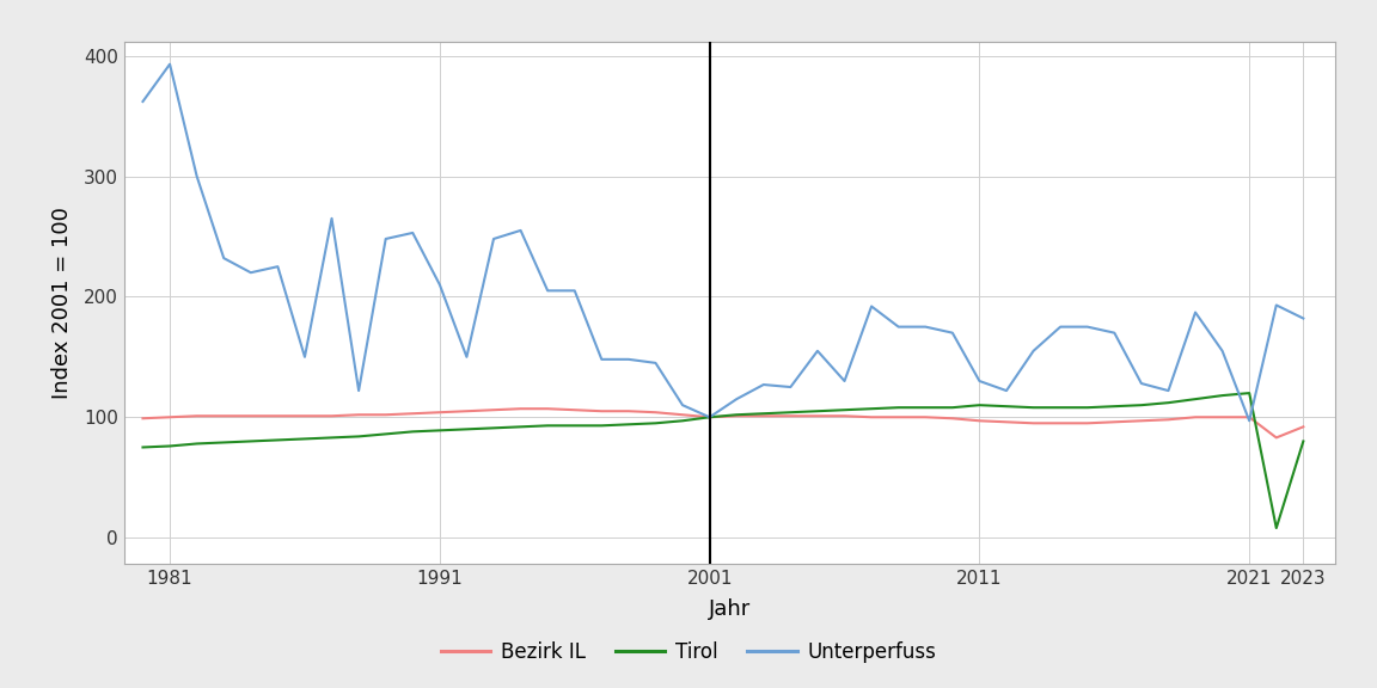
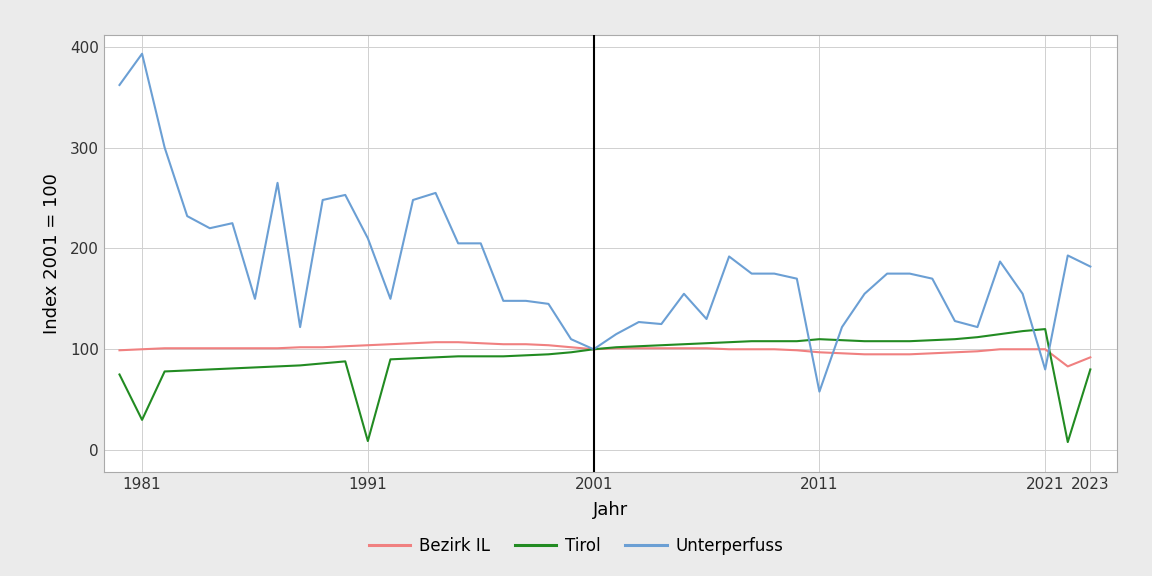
Tirol/1981: 76 -> 30
Tirol/1991: 89 -> 9
Unterperfuss/2011: 130 -> 58
Unterperfuss/2021: 97 -> 80
